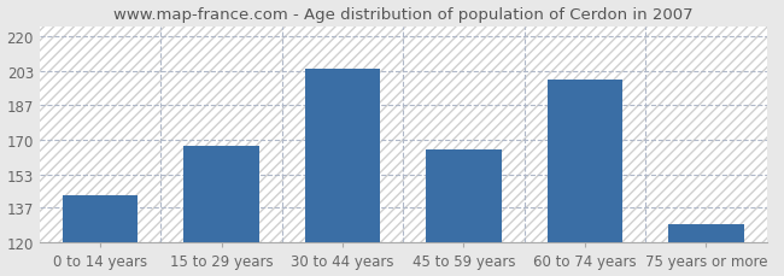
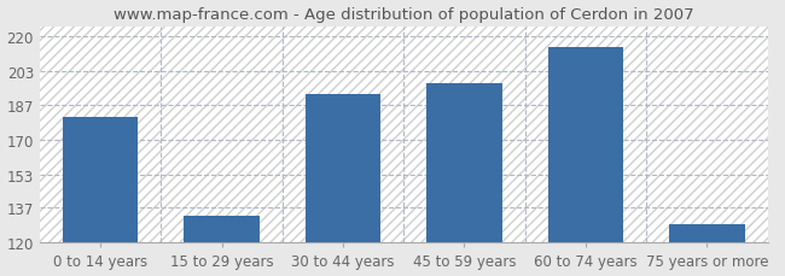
0 to 14 years: 143 -> 181
15 to 29 years: 167 -> 133
30 to 44 years: 204 -> 192
45 to 59 years: 165 -> 197
60 to 74 years: 199 -> 215
